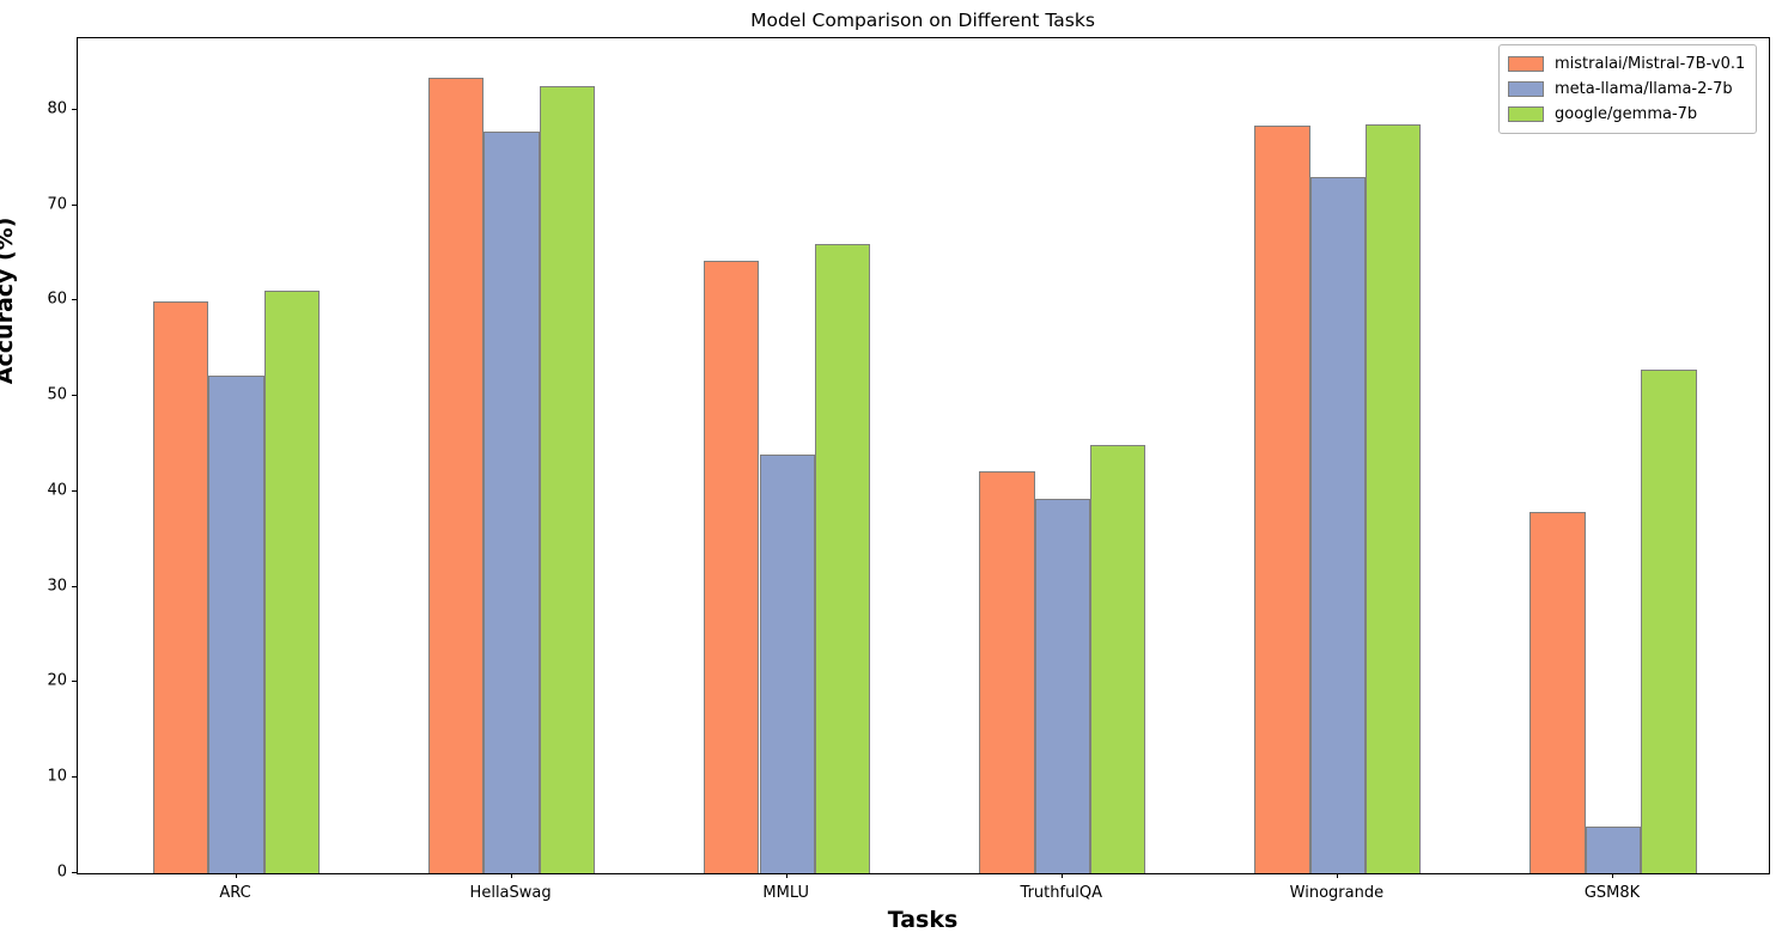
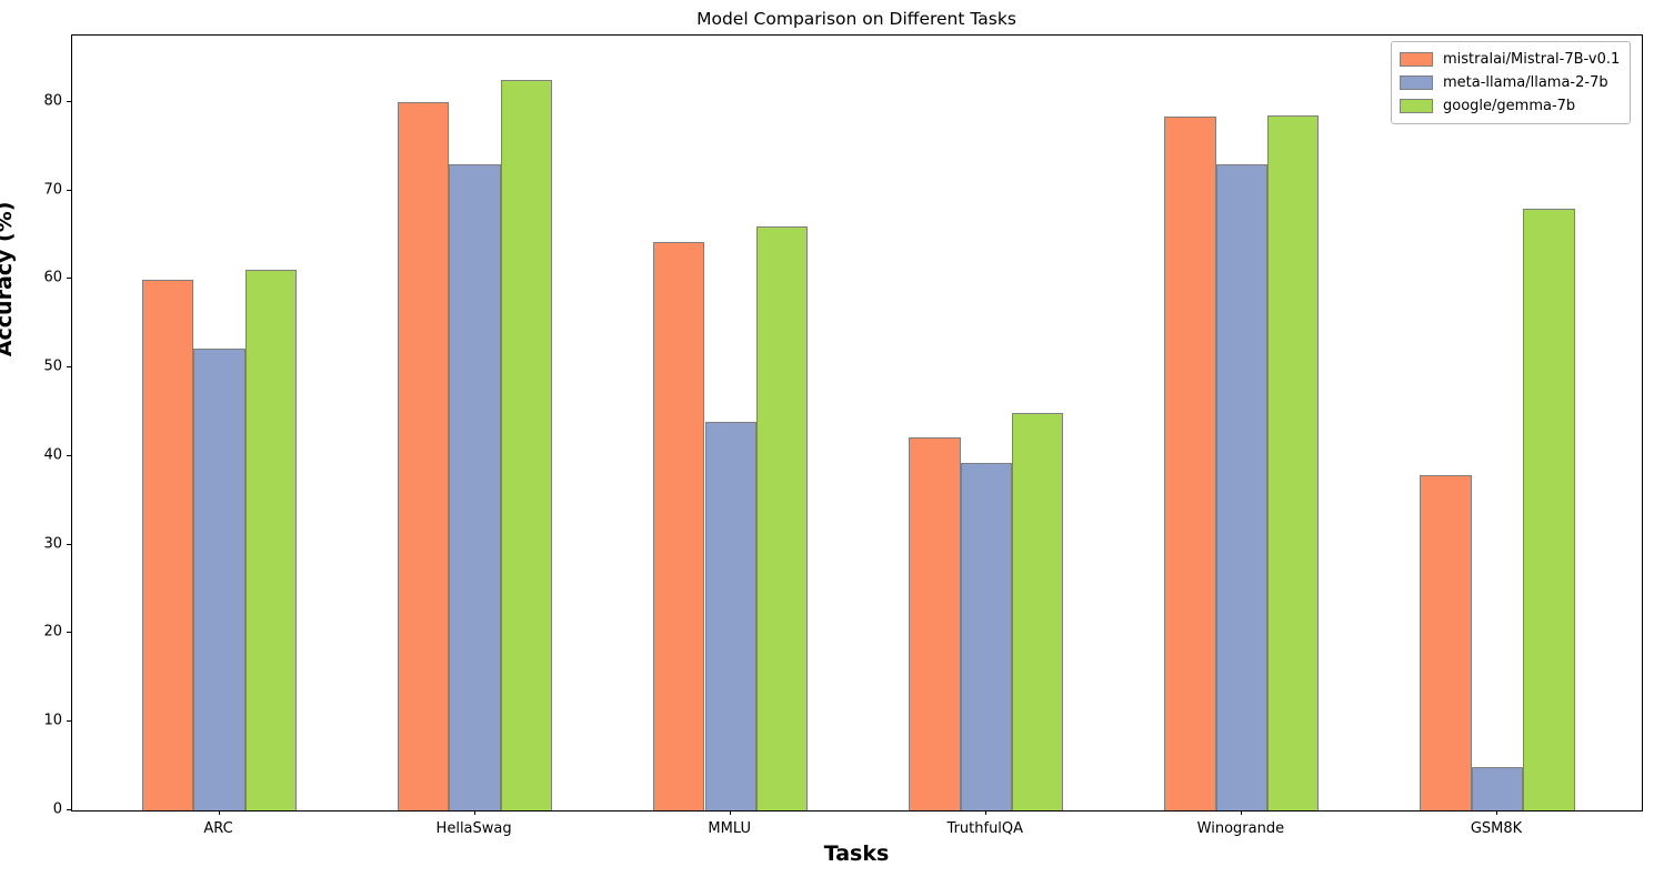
mistralai/Mistral-7B-v0.1/HellaSwag: 83 -> 80
meta-llama/llama-2-7b/HellaSwag: 78 -> 73
google/gemma-7b/GSM8K: 53 -> 68
